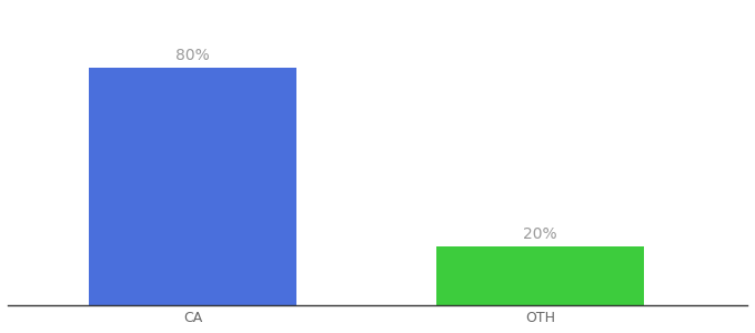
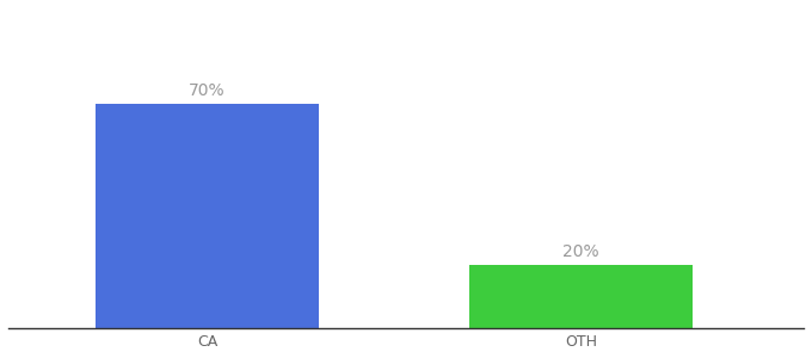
CA: 80% -> 70%
